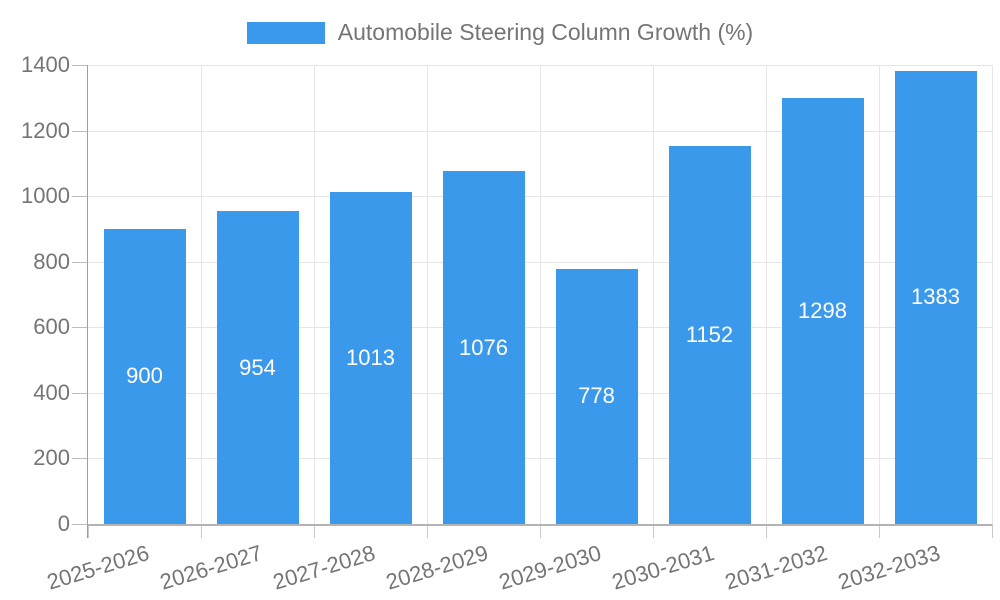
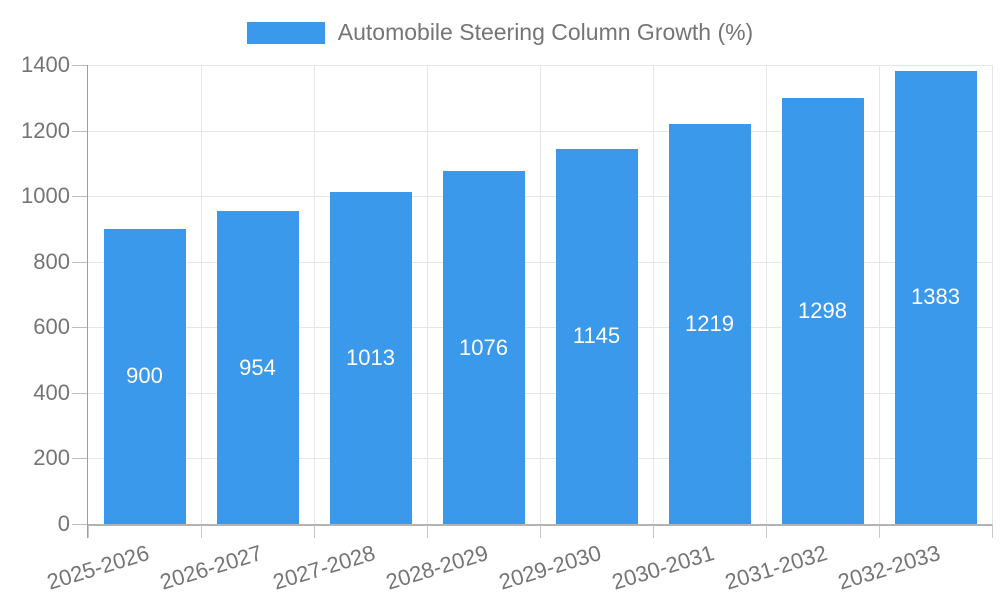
2029-2030: 778 -> 1145
2030-2031: 1152 -> 1219
